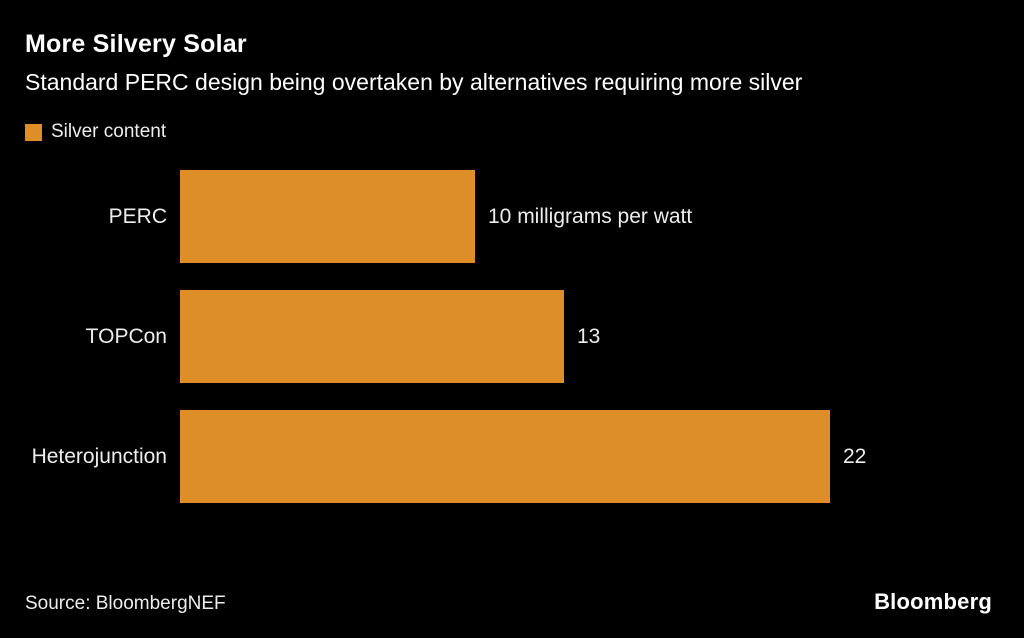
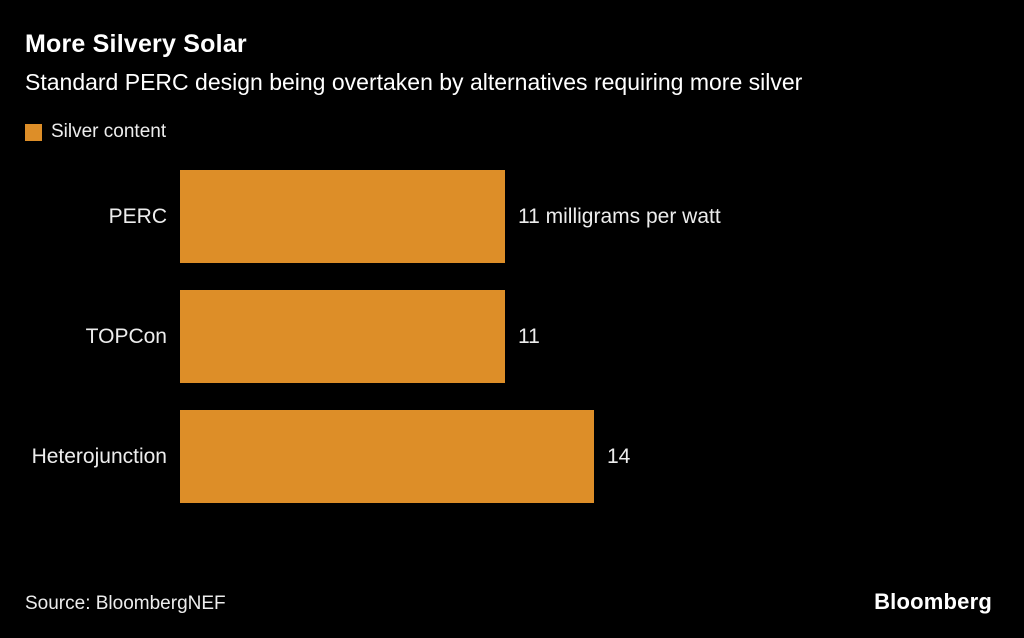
PERC: 10 -> 11
TOPCon: 13 -> 11
Heterojunction: 22 -> 14
